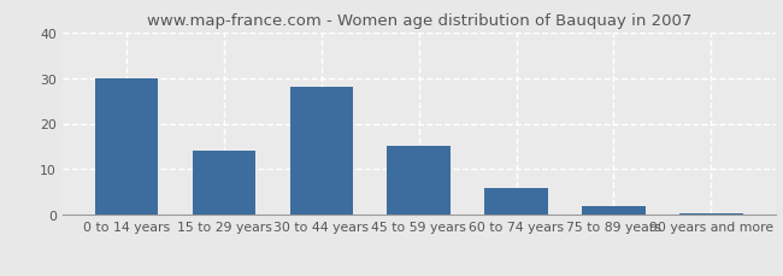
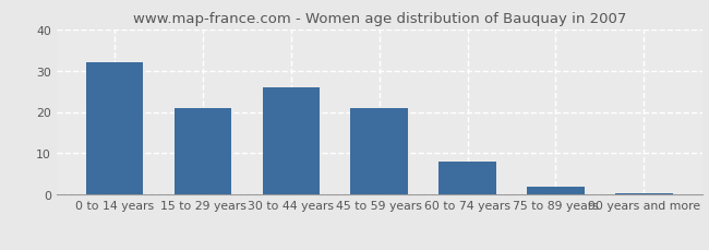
0 to 14 years: 30.0 -> 32.0
15 to 29 years: 14.0 -> 21.0
30 to 44 years: 28.0 -> 26.0
45 to 59 years: 15.0 -> 21.0
60 to 74 years: 6.0 -> 8.0
